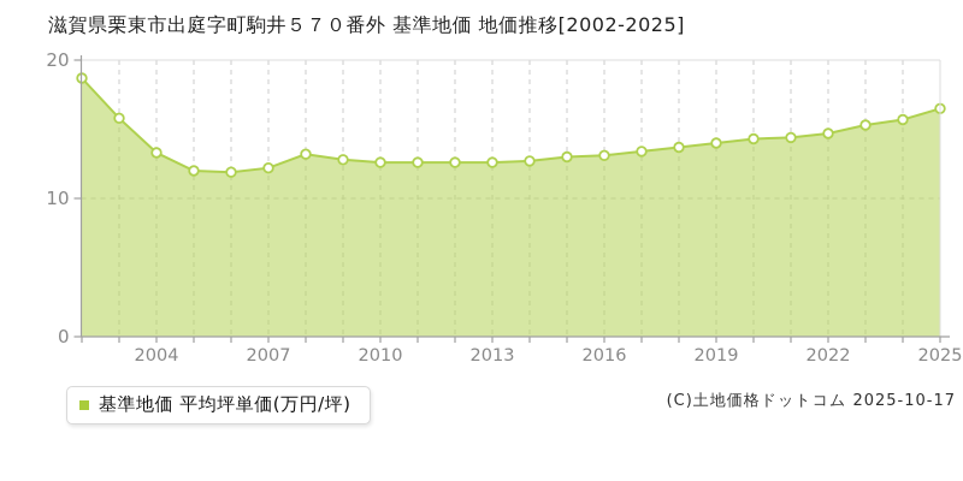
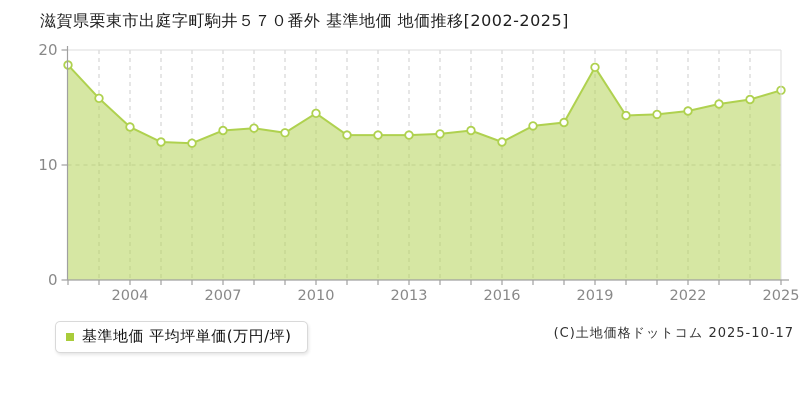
2007: 12.2 -> 13.0
2010: 12.6 -> 14.5
2016: 13.1 -> 12.0
2019: 14.0 -> 18.5
